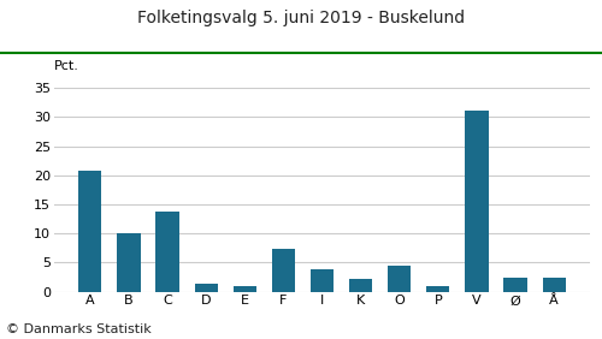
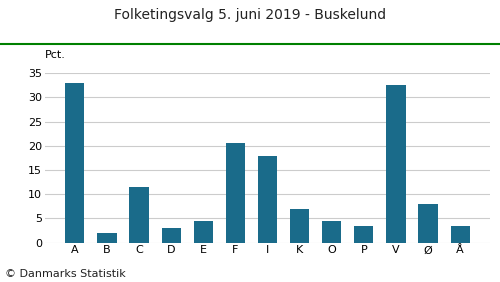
A: 20.8 -> 33.0
B: 10.1 -> 2.0
C: 13.8 -> 11.5
D: 1.4 -> 3.0
E: 0.9 -> 4.5
F: 7.4 -> 20.5
I: 3.8 -> 18.0
K: 2.1 -> 7.0
P: 0.9 -> 3.5
V: 31.1 -> 32.5
Ø: 2.4 -> 8.0
Å: 2.4 -> 3.5
